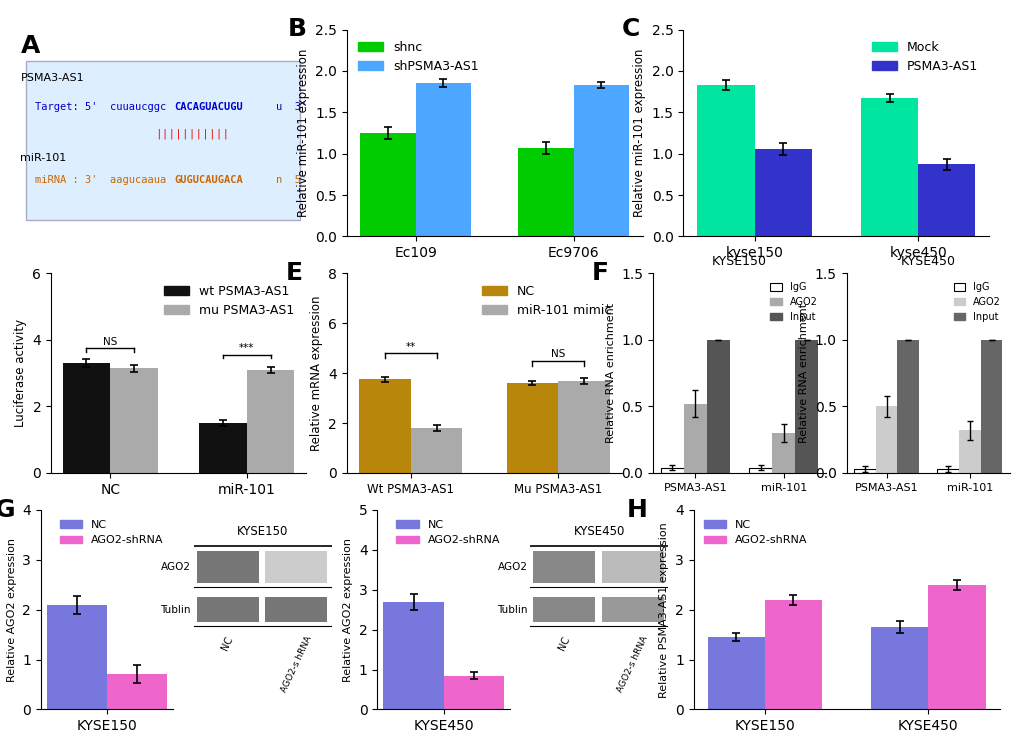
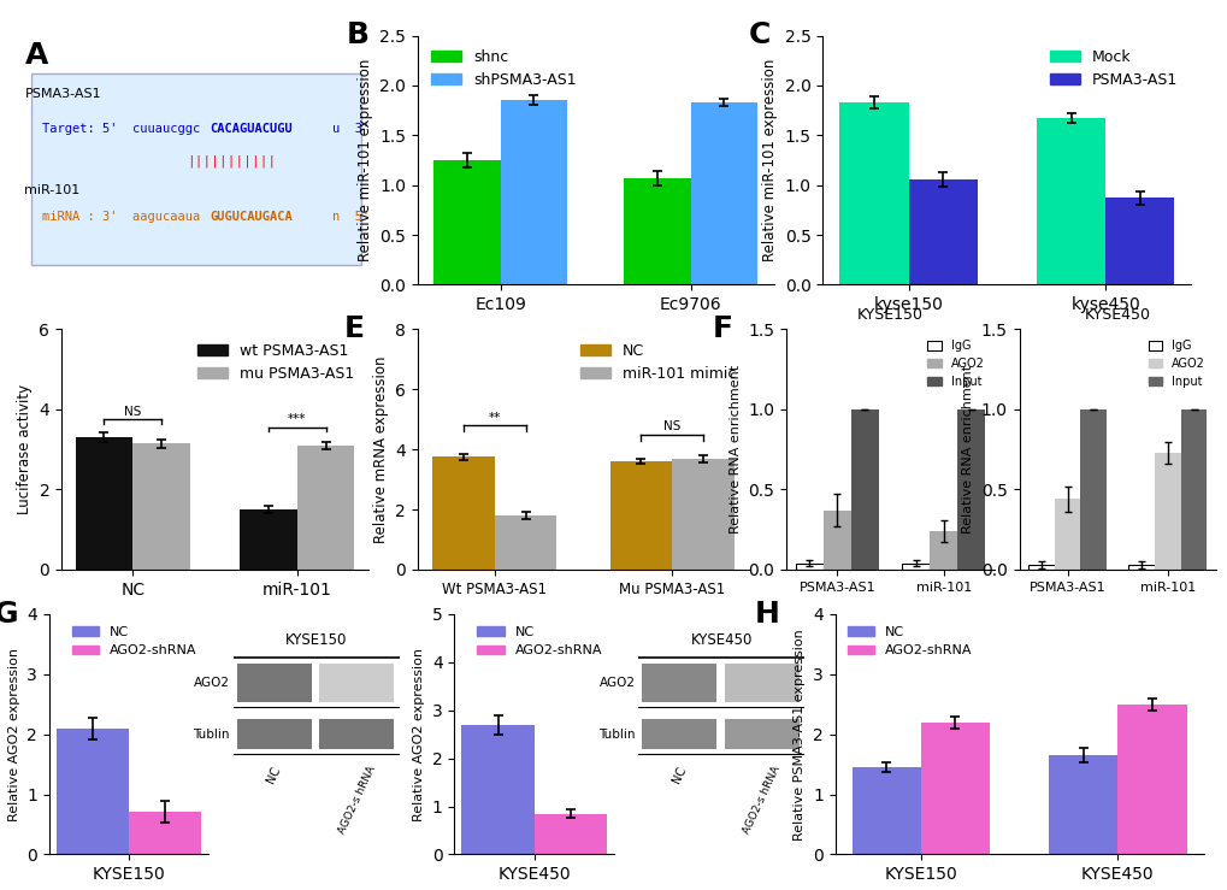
KYSE150/AGO2/PSMA3-AS1: 0.52 -> 0.37
KYSE150/AGO2/miR-101: 0.30 -> 0.24
KYSE450/AGO2/PSMA3-AS1: 0.50 -> 0.44
KYSE450/AGO2/miR-101: 0.32 -> 0.73
